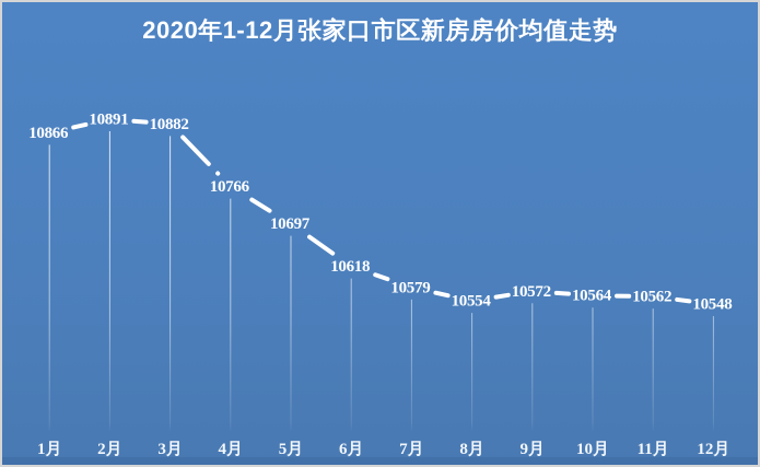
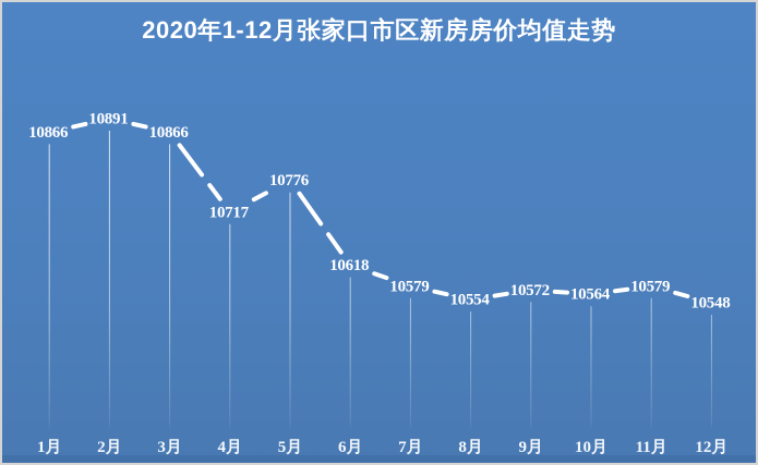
3月: 10882 -> 10866
4月: 10766 -> 10717
5月: 10697 -> 10776
11月: 10562 -> 10579
